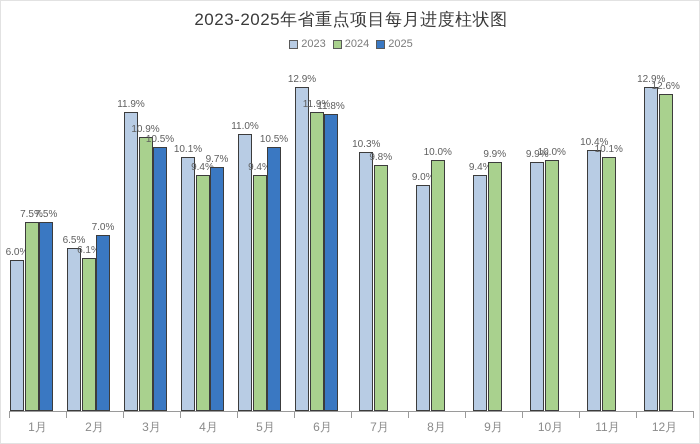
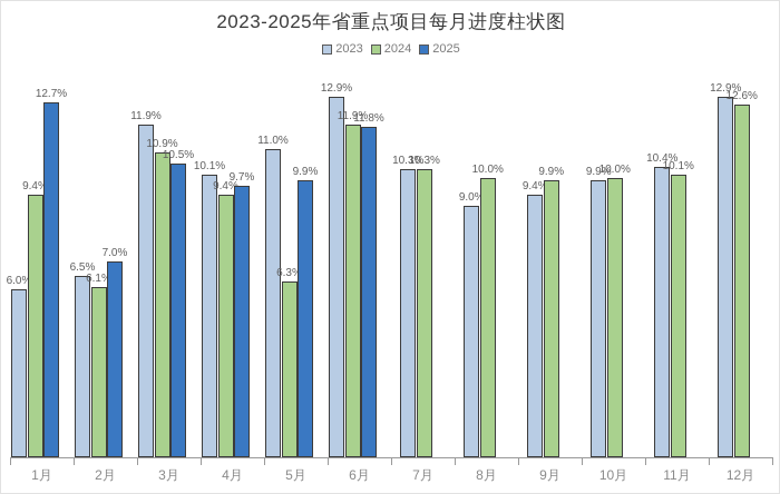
2024/1月: 7.5% -> 9.4%
2025/1月: 7.5% -> 12.7%
2024/5月: 9.4% -> 6.3%
2025/5月: 10.5% -> 9.9%
2024/7月: 9.8% -> 10.3%
